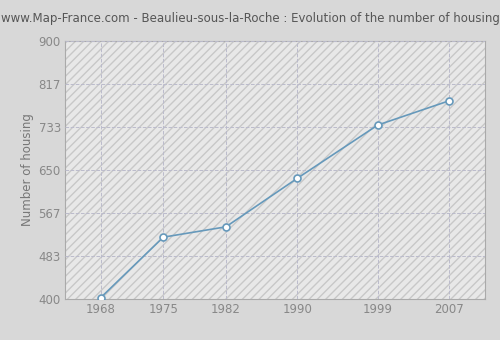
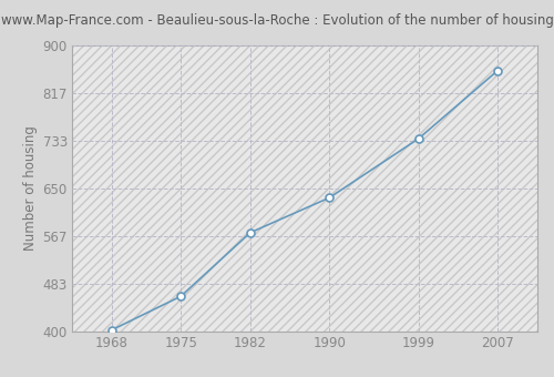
1975: 520 -> 462
1982: 540 -> 573
2007: 784 -> 856
